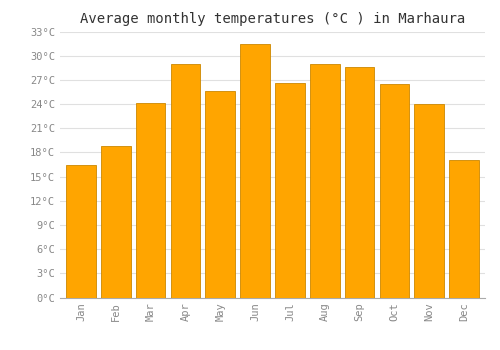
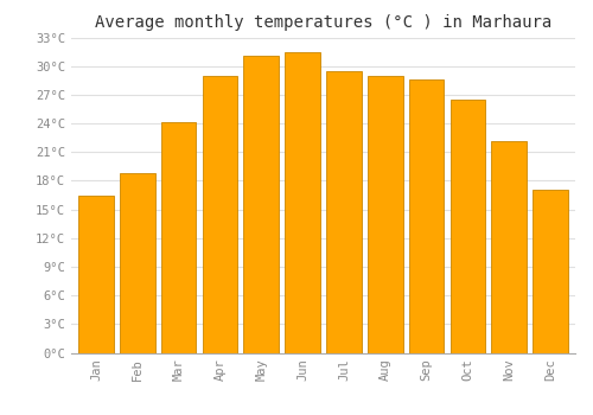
May: 25.6°C -> 31.1°C
Jul: 26.6°C -> 29.5°C
Nov: 24.0°C -> 22.1°C
